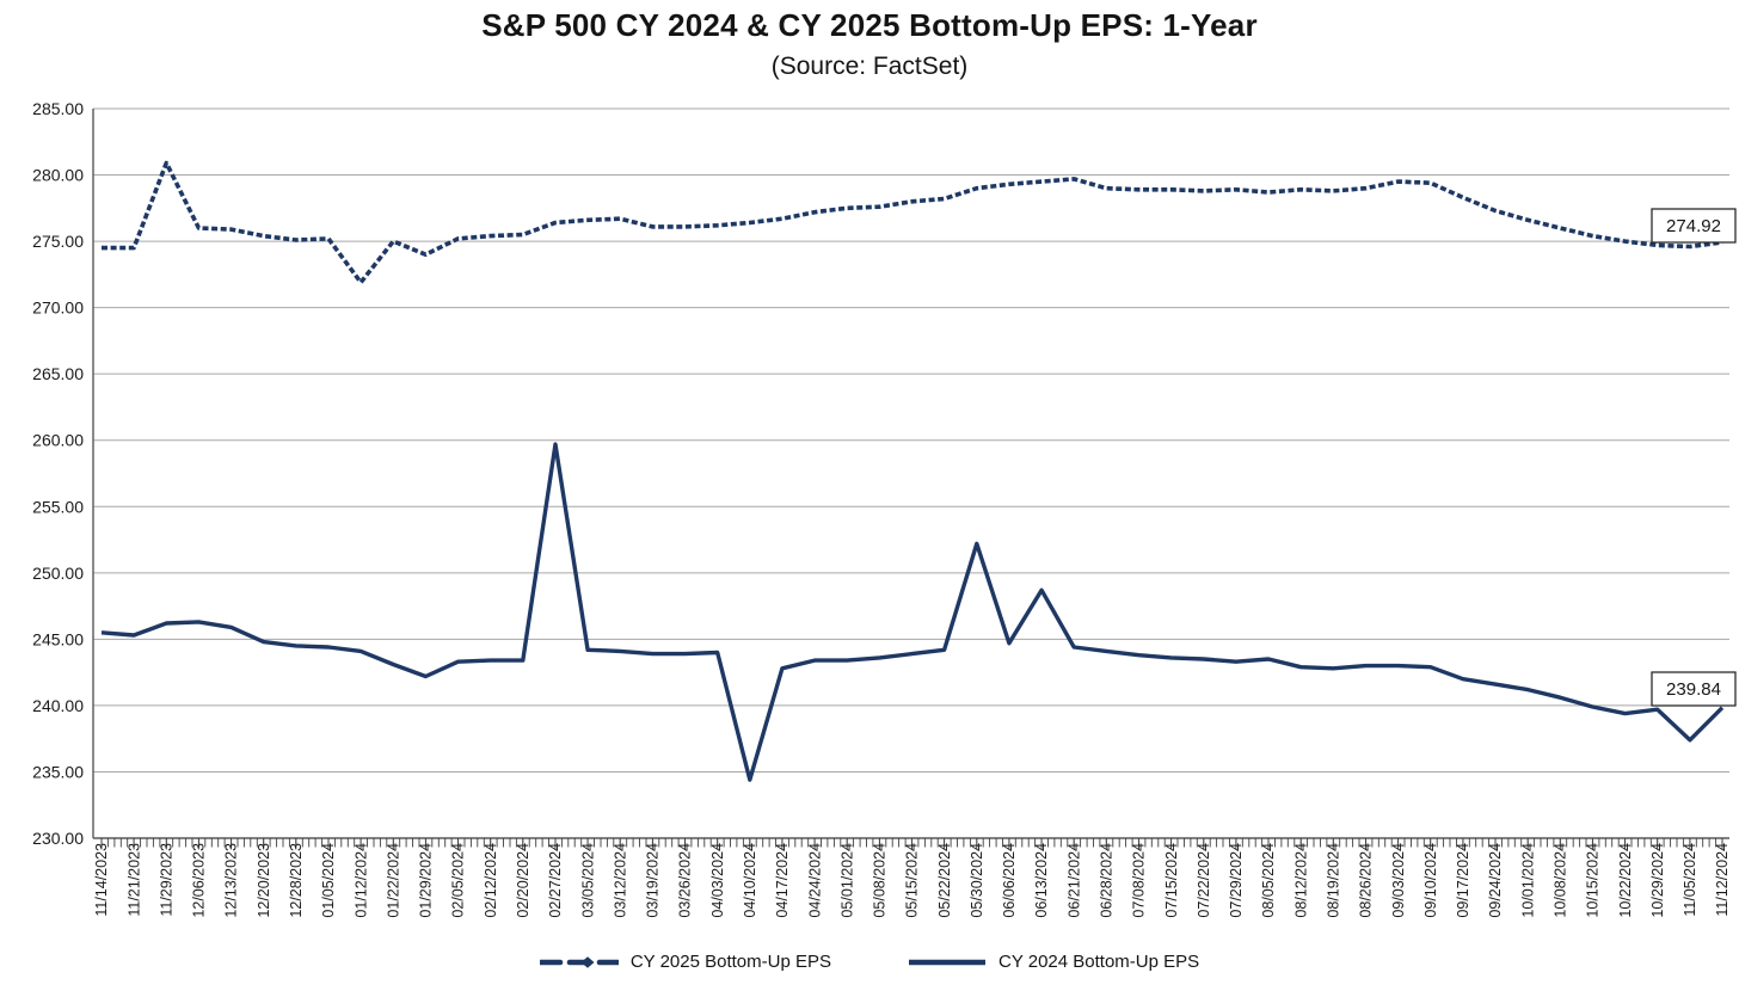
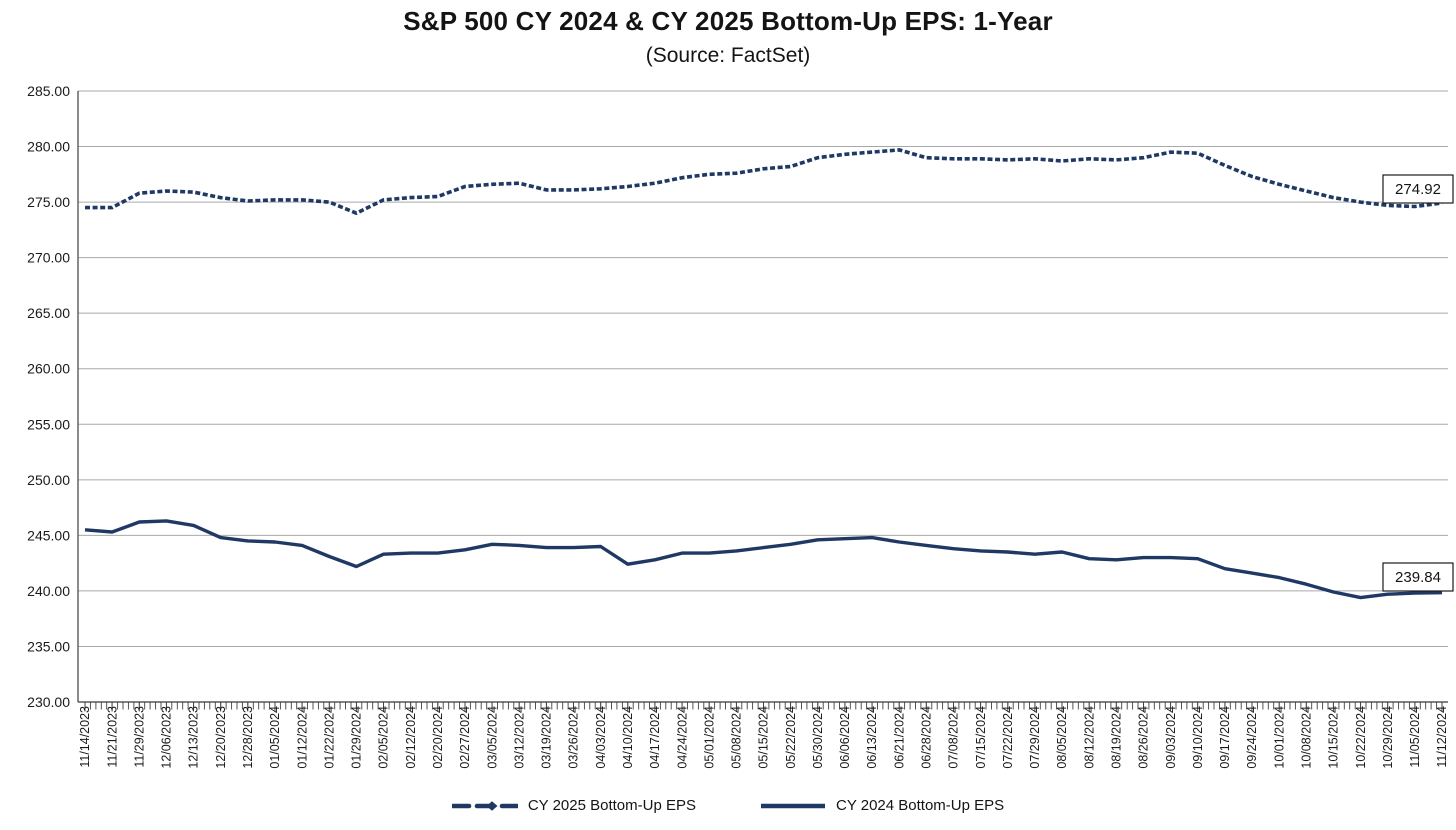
CY 2025 Bottom-Up EPS/11/29/2023: 280.9 -> 275.8
CY 2025 Bottom-Up EPS/01/12/2024: 271.9 -> 275.2
CY 2024 Bottom-Up EPS/02/27/2024: 259.7 -> 243.7
CY 2024 Bottom-Up EPS/04/10/2024: 234.4 -> 242.4
CY 2024 Bottom-Up EPS/05/30/2024: 252.2 -> 244.6
CY 2024 Bottom-Up EPS/06/13/2024: 248.7 -> 244.8
CY 2024 Bottom-Up EPS/11/05/2024: 237.4 -> 239.8
